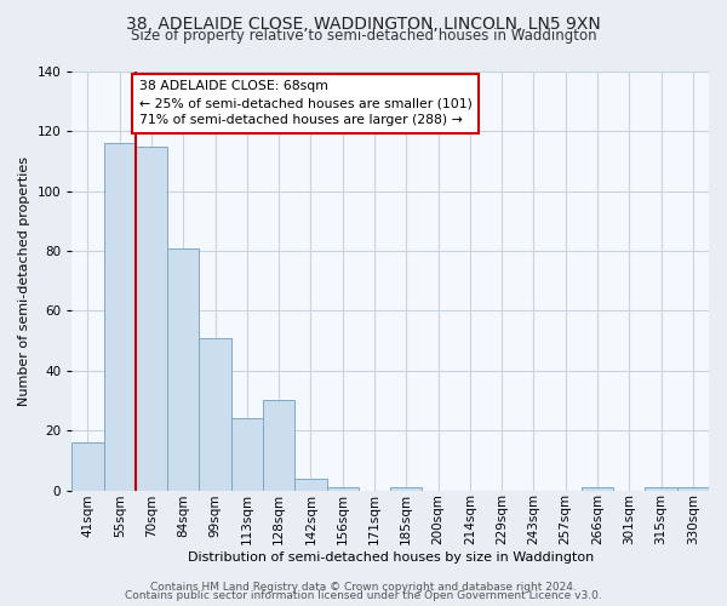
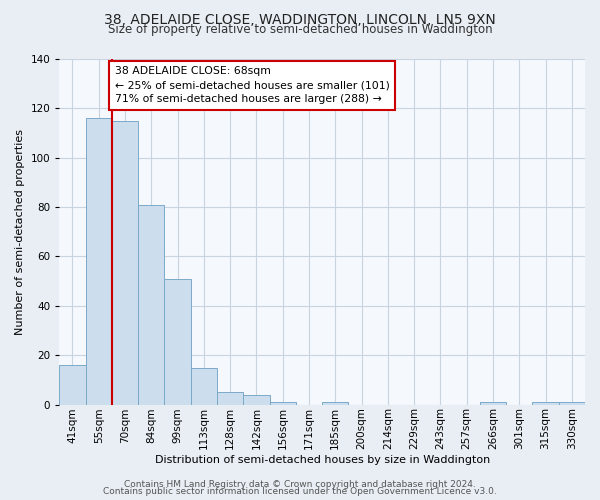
113sqm: 24 -> 15
128sqm: 30 -> 5
